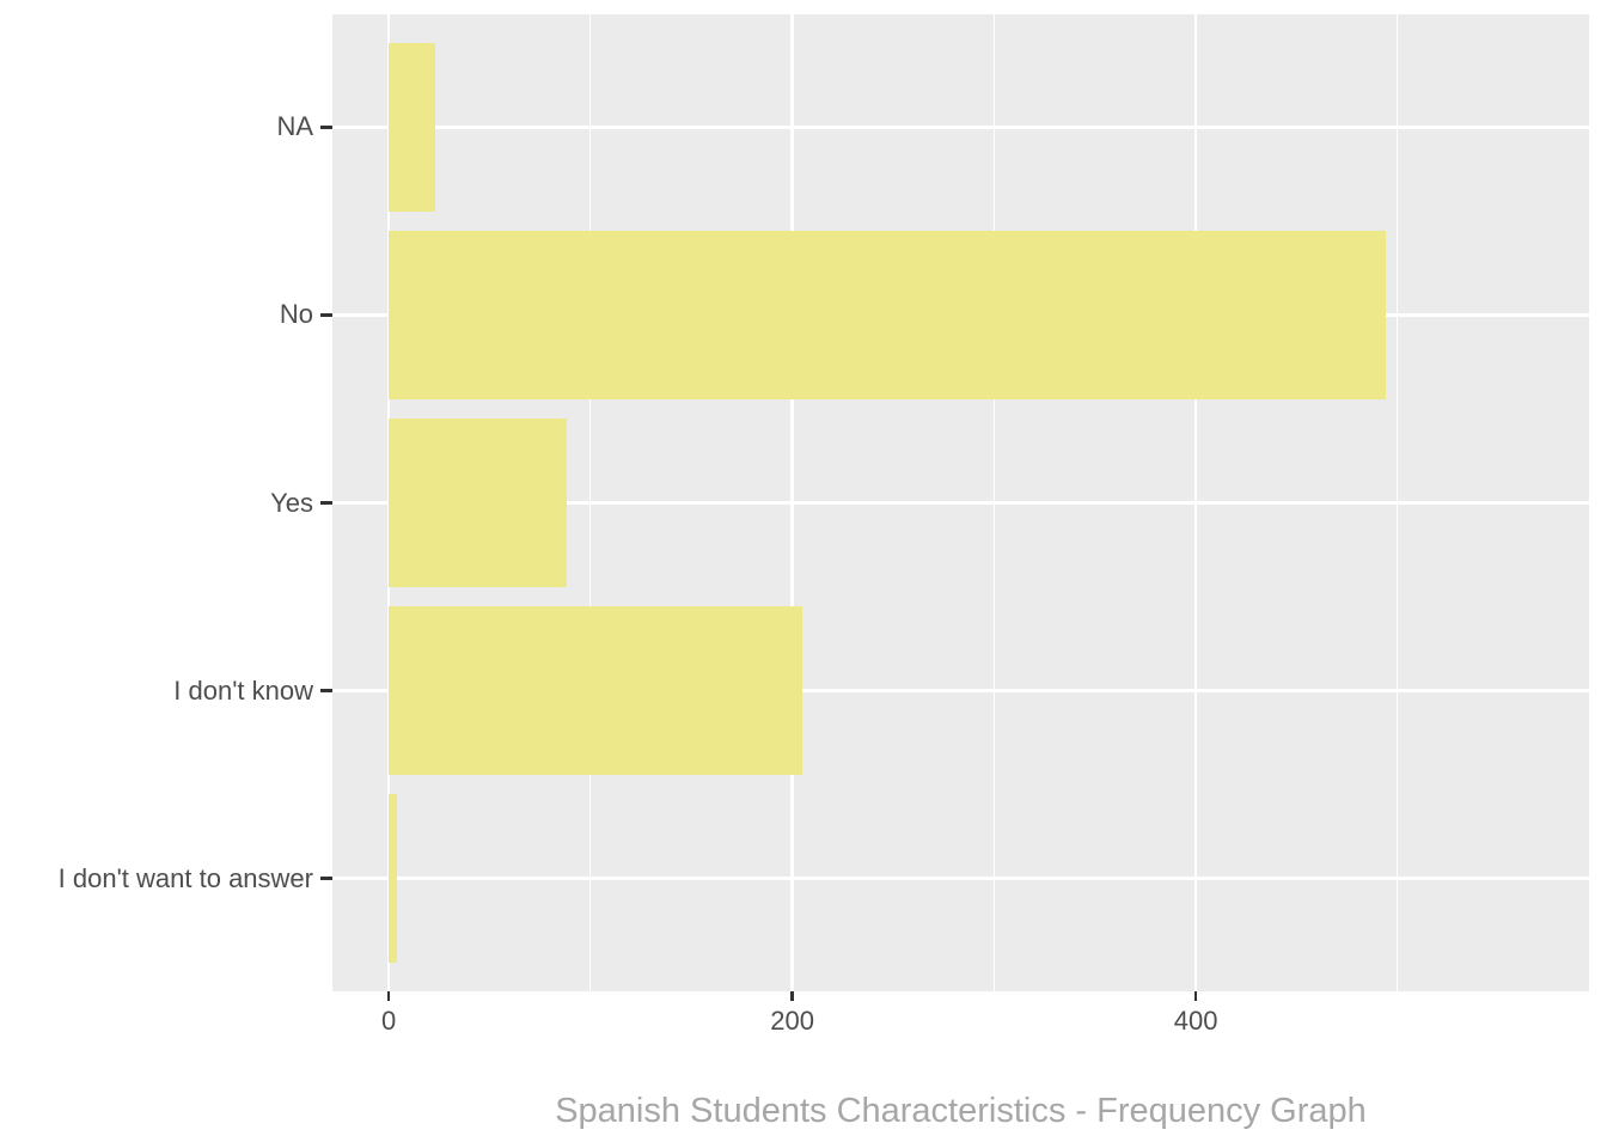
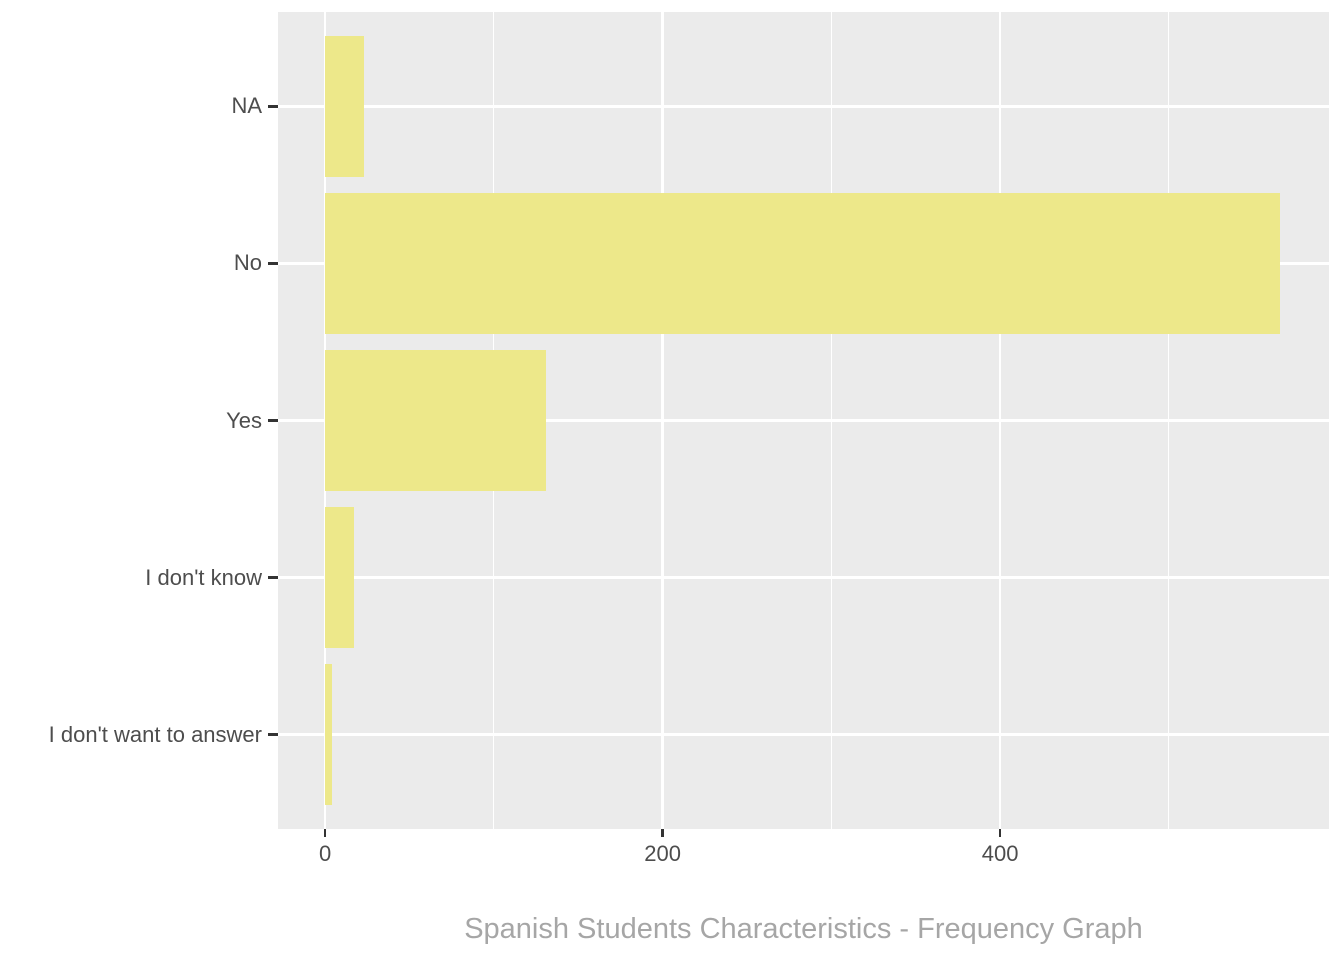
No: 494 -> 566
Yes: 88 -> 131
I don't know: 205 -> 17
